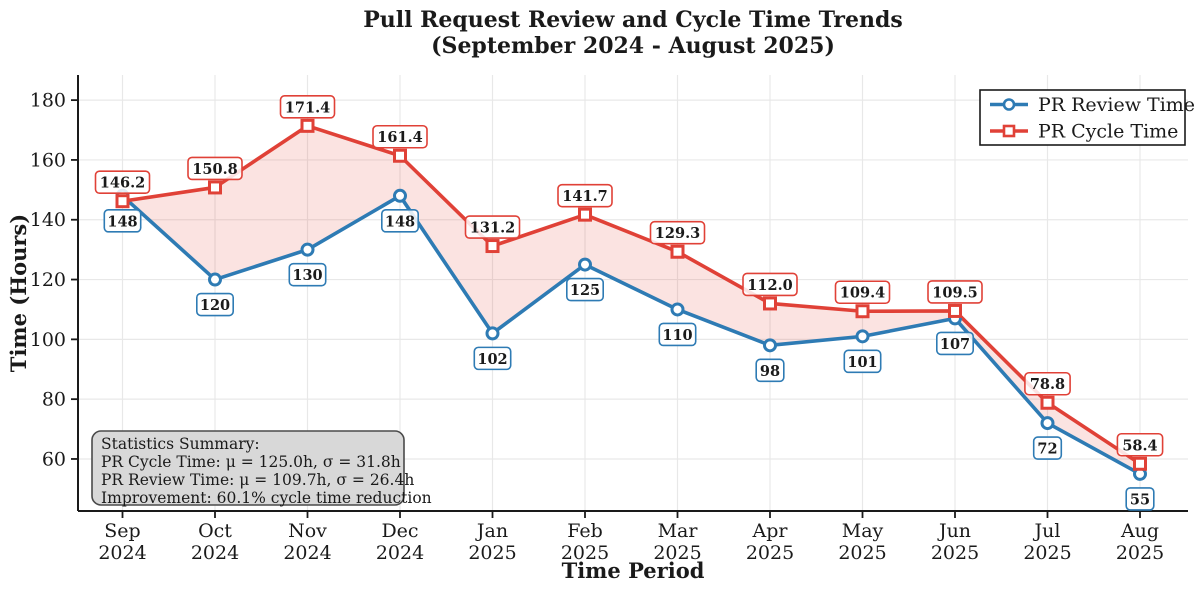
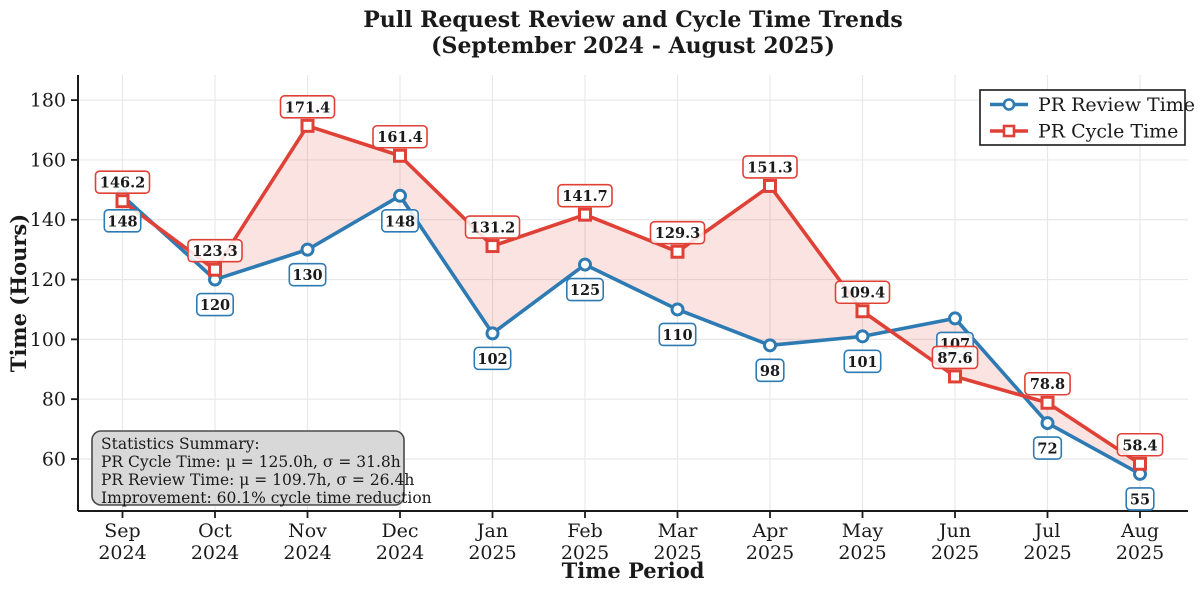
PR Cycle Time/Oct 2024: 150.8 -> 123.3
PR Cycle Time/Apr 2025: 112.0 -> 151.3
PR Cycle Time/Jun 2025: 109.5 -> 87.6
